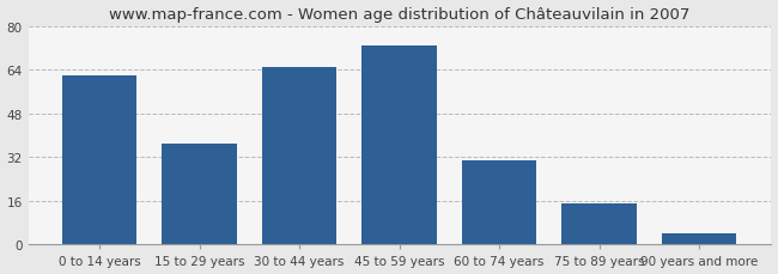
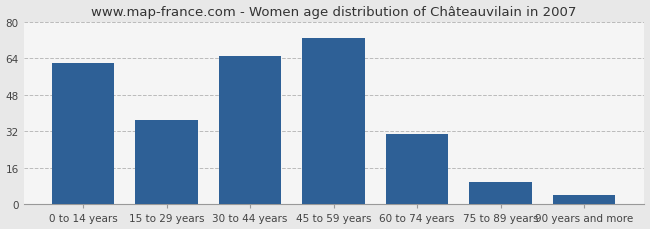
75 to 89 years: 15 -> 10
